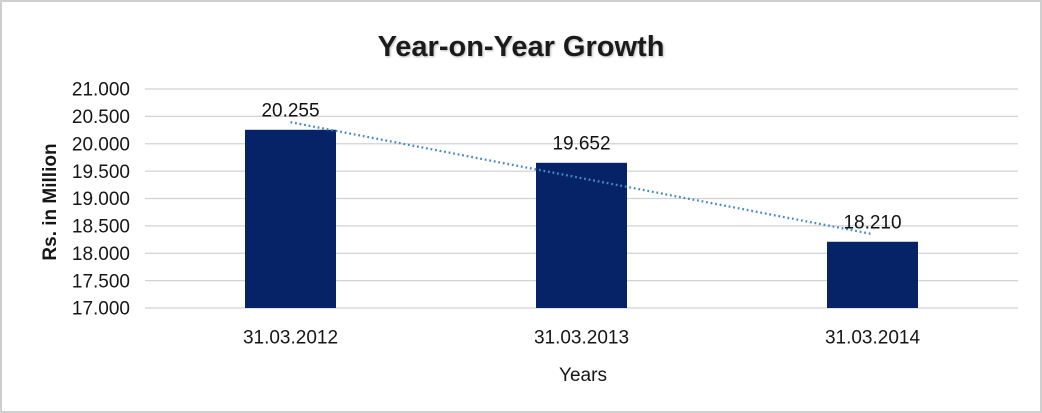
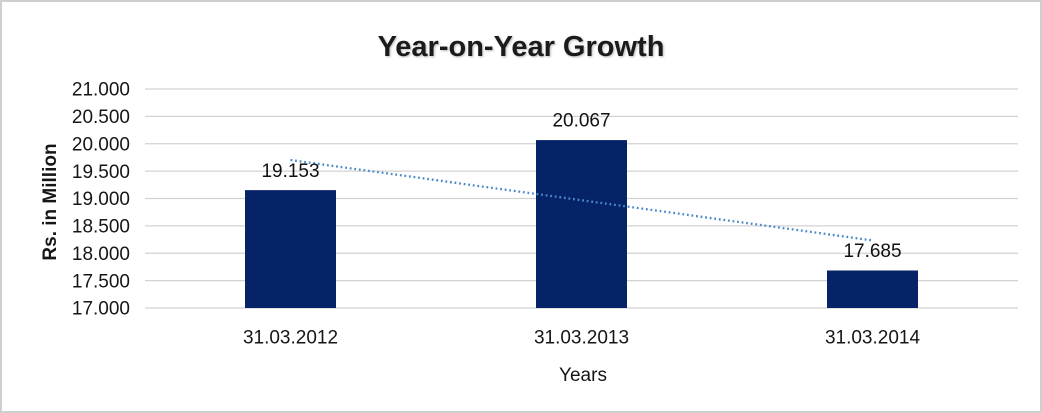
31.03.2012: 20.255 -> 19.153
31.03.2013: 19.652 -> 20.067
31.03.2014: 18.210 -> 17.685
